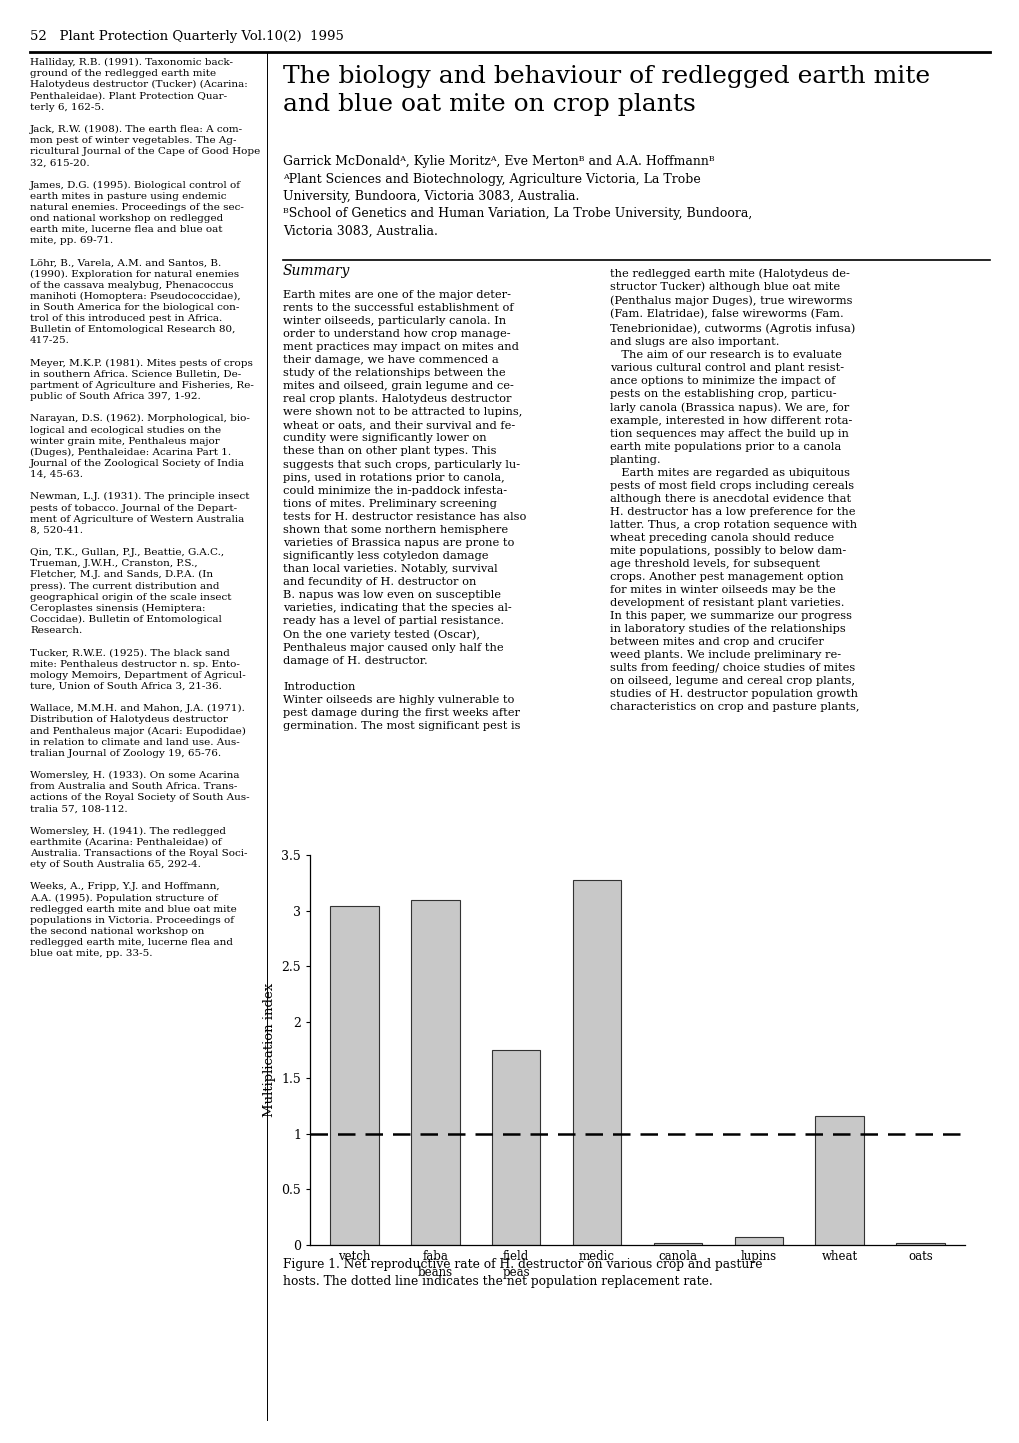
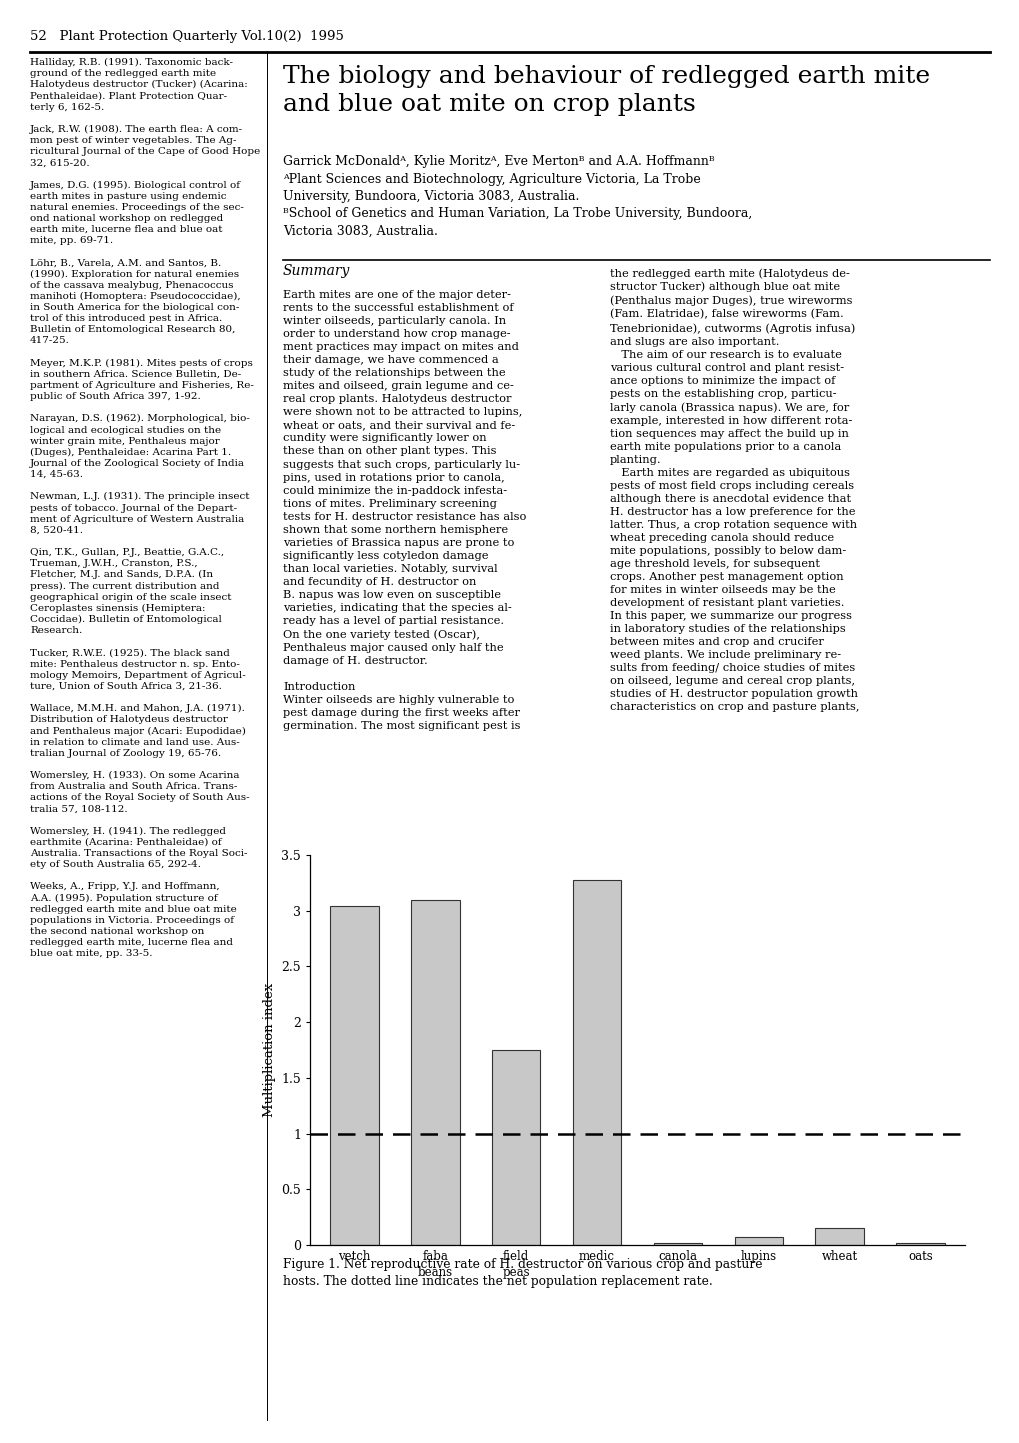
wheat: 1.16 -> 0.15
